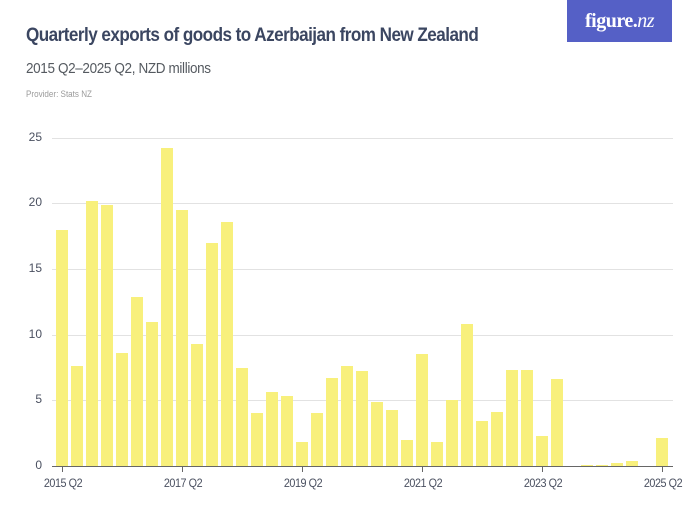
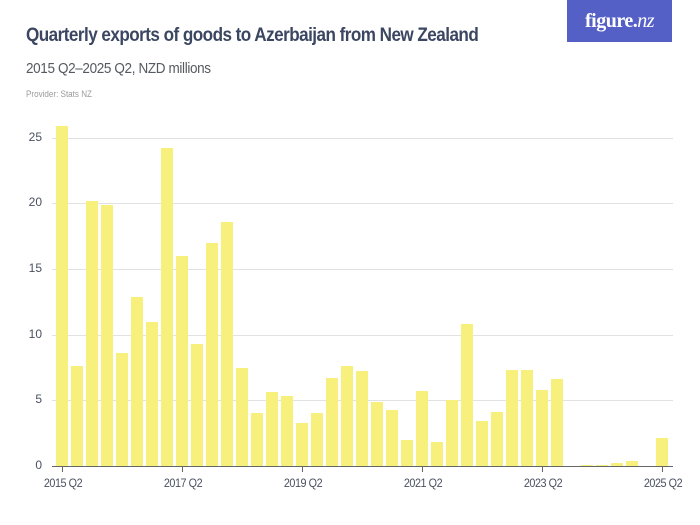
2015 Q2: 18.0 -> 25.9
2017 Q2: 19.5 -> 16.0
2019 Q2: 1.8 -> 3.3
2021 Q2: 8.5 -> 5.7
2023 Q2: 2.3 -> 5.8
